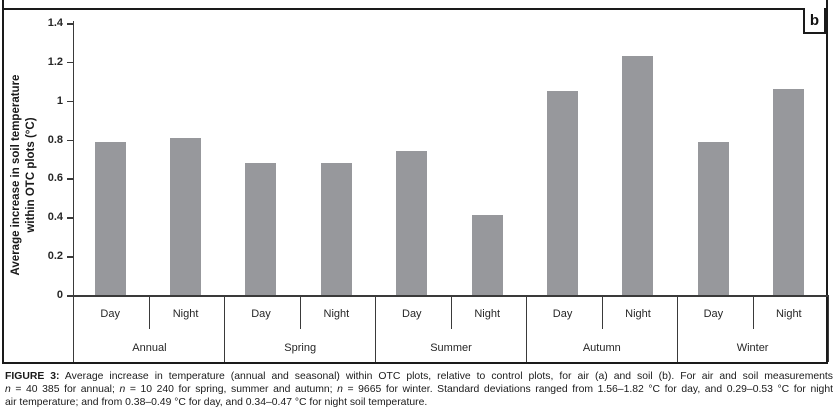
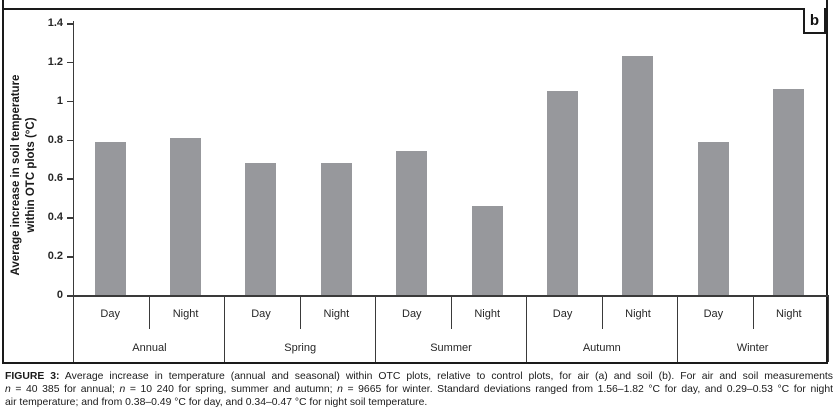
Night/Summer: 0.41 -> 0.46
